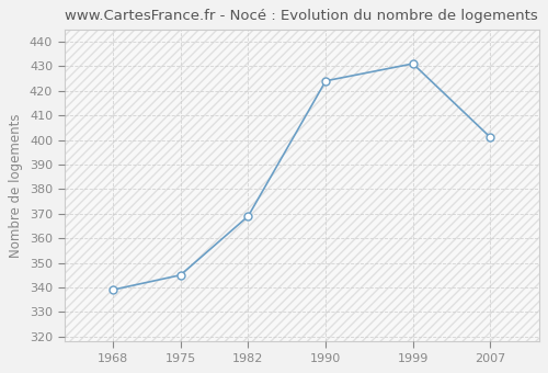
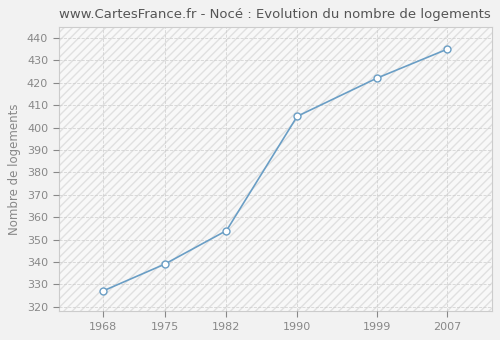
1968: 339 -> 327
1975: 345 -> 339
1982: 369 -> 354
1990: 424 -> 405
1999: 431 -> 422
2007: 401 -> 435
